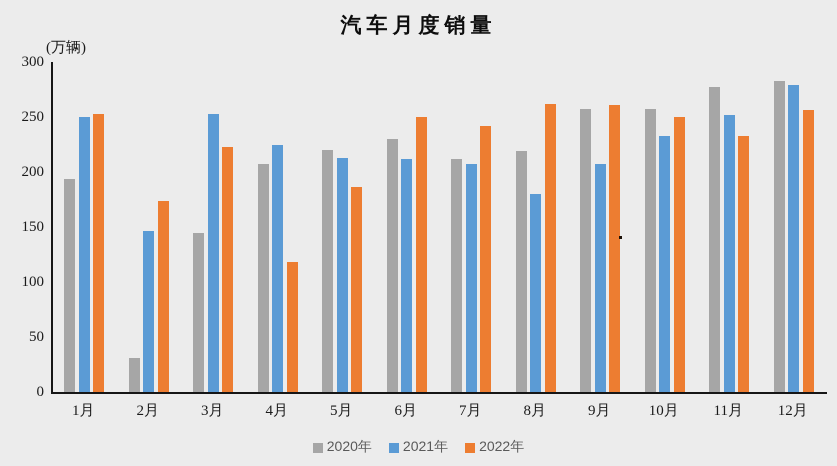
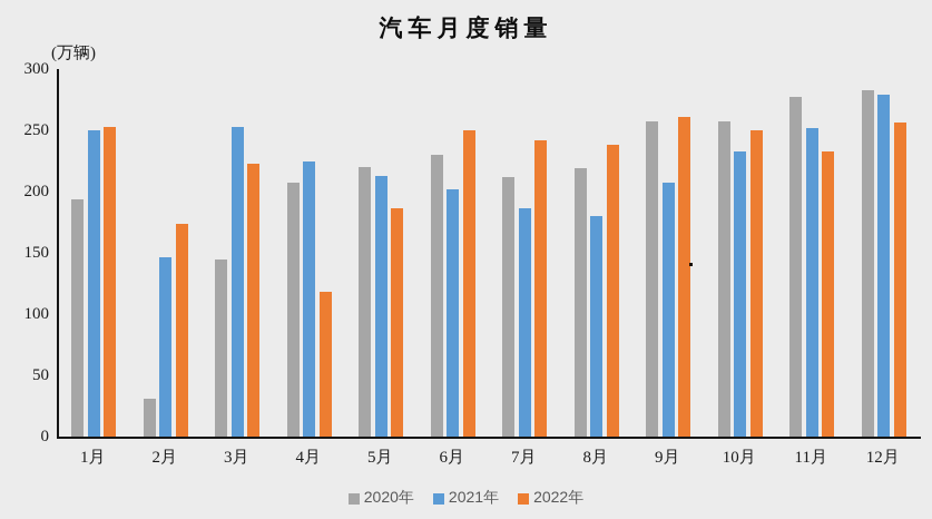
2021年/6月: 212 -> 202
2021年/7月: 207 -> 186
2022年/8月: 262 -> 238
